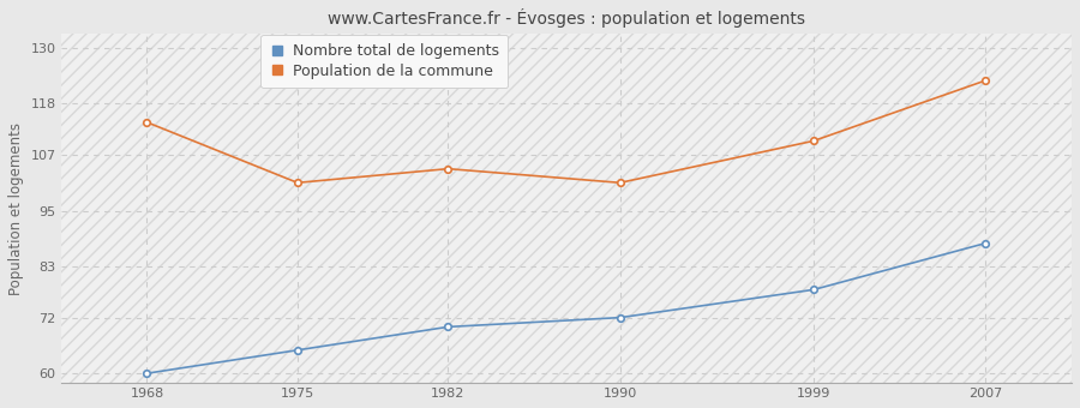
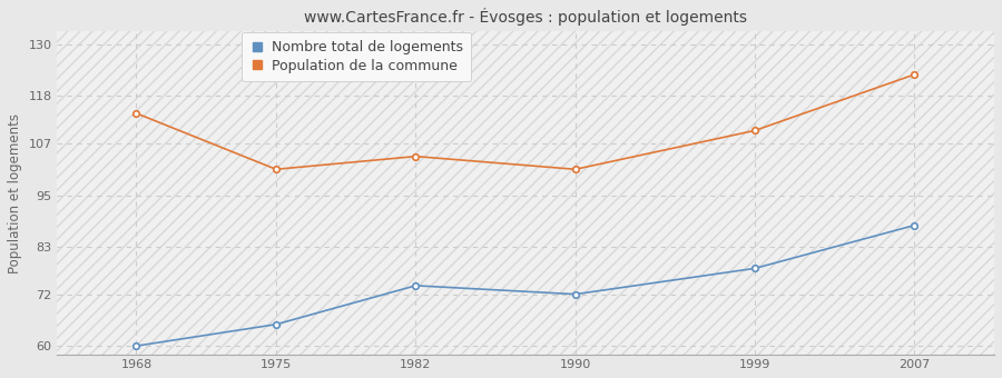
Nombre total de logements/1982: 70 -> 74
